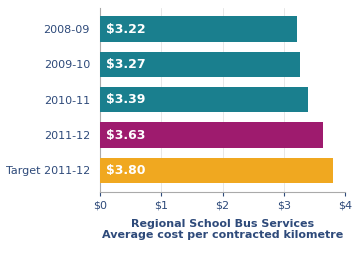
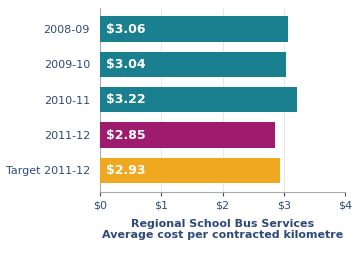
2008-09: $3.22 -> $3.06
2009-10: $3.27 -> $3.04
2010-11: $3.39 -> $3.22
2011-12: $3.63 -> $2.85
Target 2011-12: $3.80 -> $2.93
